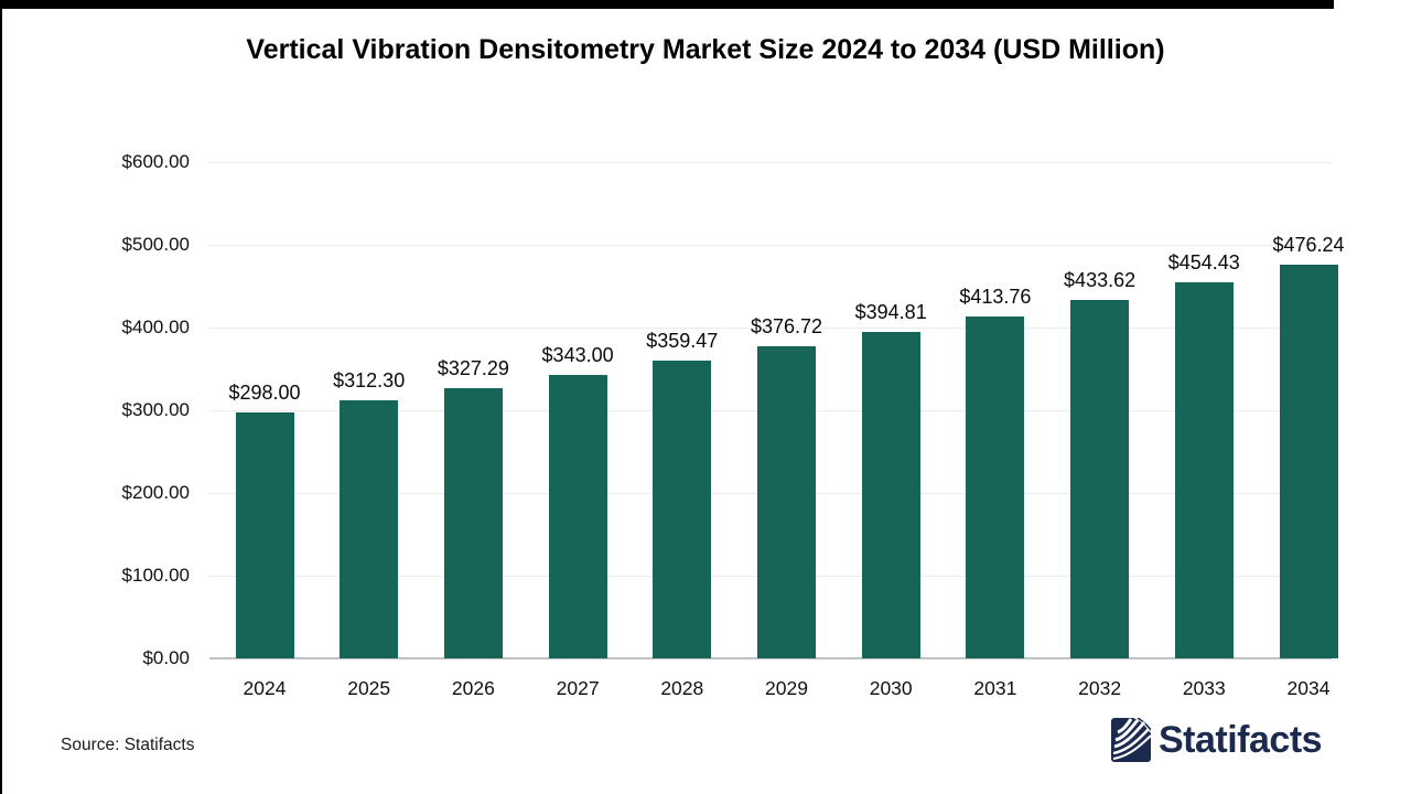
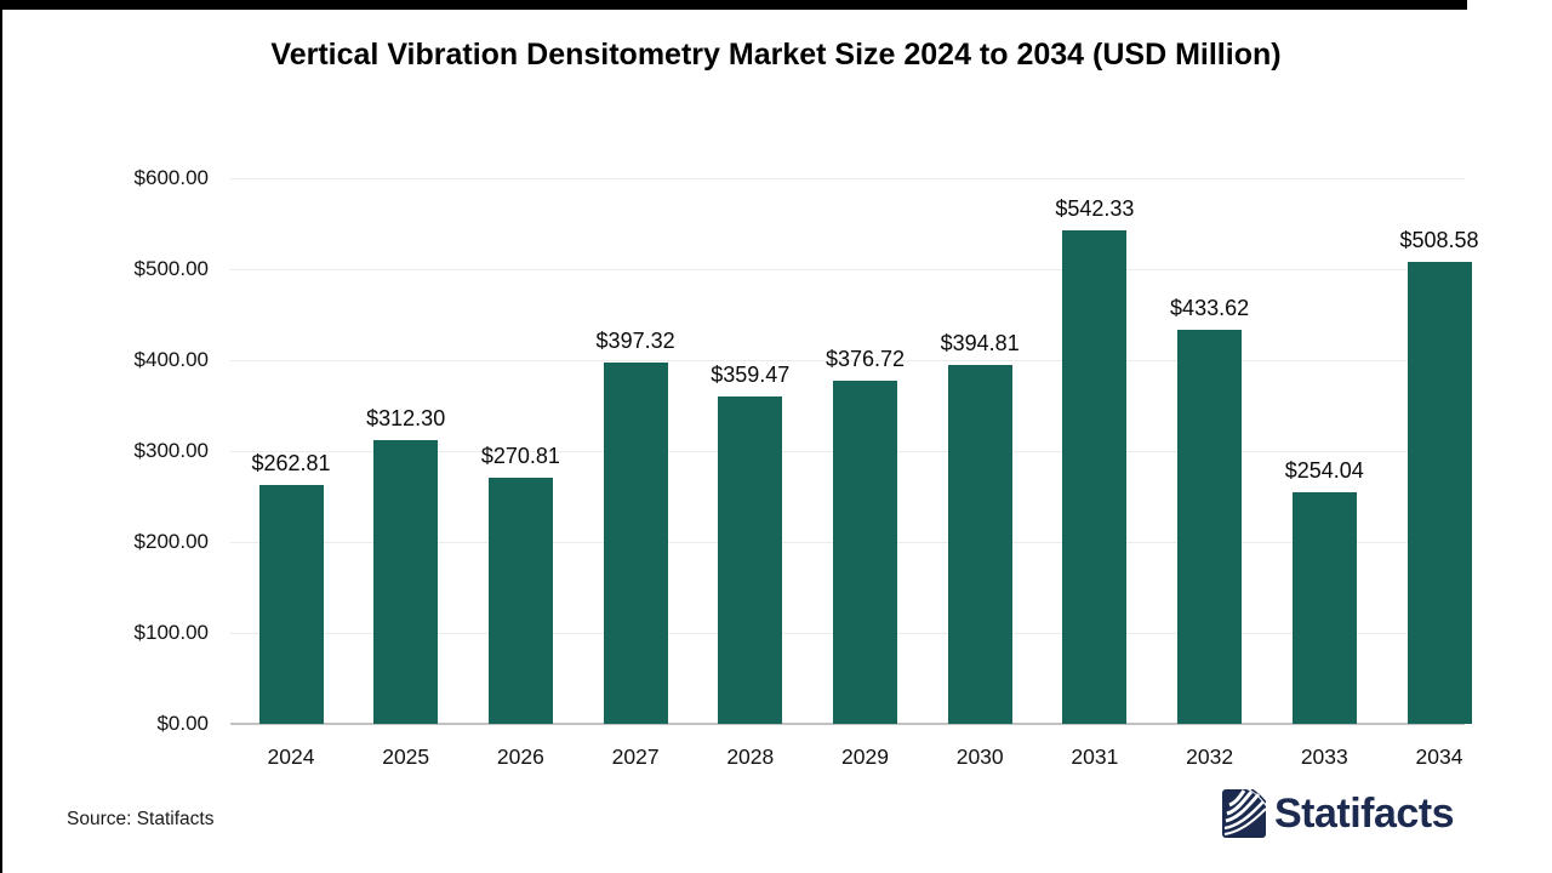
2024: $298.00 -> $262.81
2026: $327.29 -> $270.81
2027: $343.00 -> $397.32
2031: $413.76 -> $542.33
2033: $454.43 -> $254.04
2034: $476.24 -> $508.58
